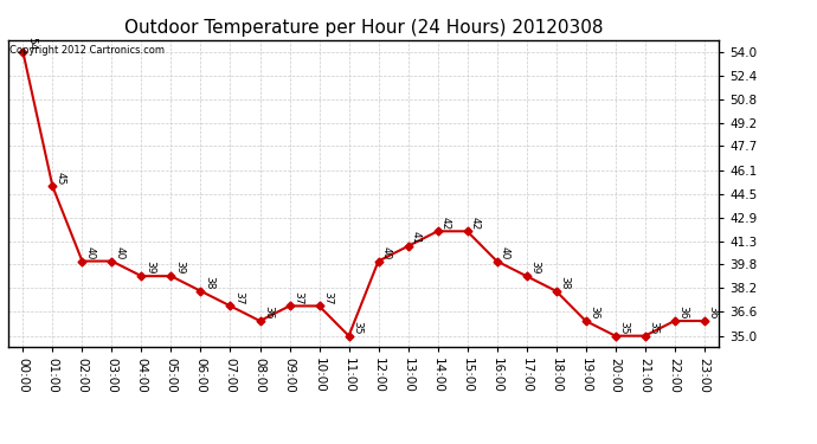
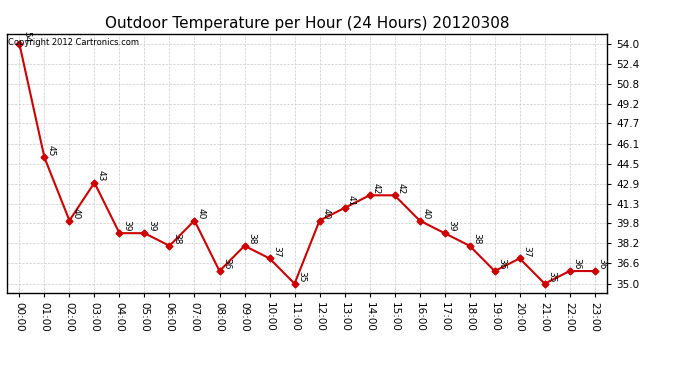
03:00: 40 -> 43
07:00: 37 -> 40
09:00: 37 -> 38
20:00: 35 -> 37
